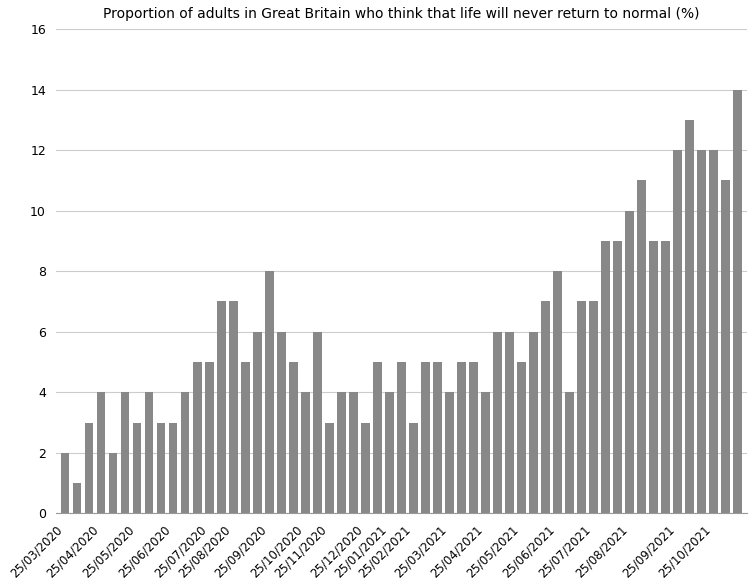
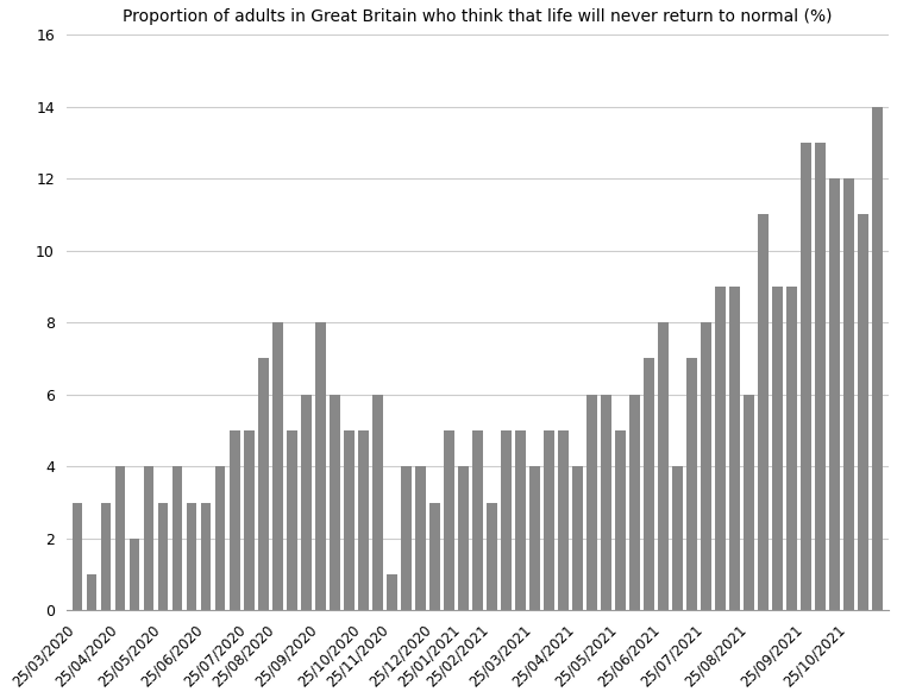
25/03/2020: 2 -> 3
25/08/2020: 7 -> 8
25/10/2020: 4 -> 5
25/11/2020: 3 -> 1
25/07/2021: 7 -> 8
25/08/2021: 10 -> 6
25/09/2021: 12 -> 13
